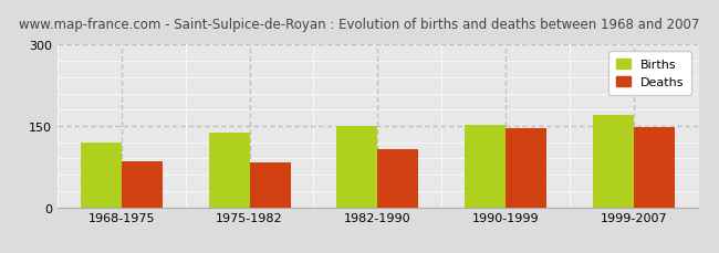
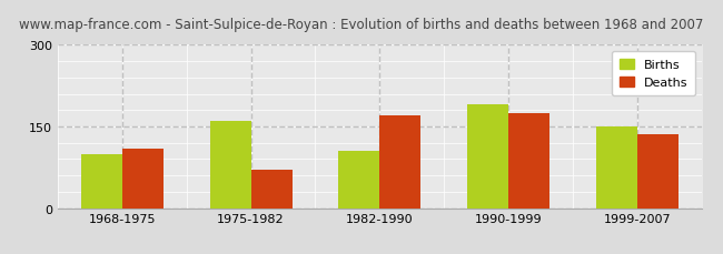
Births/1968-1975: 120 -> 100
Deaths/1968-1975: 85 -> 110
Births/1975-1982: 138 -> 160
Deaths/1975-1982: 82 -> 70
Births/1982-1990: 150 -> 105
Deaths/1982-1990: 108 -> 170
Births/1990-1999: 153 -> 190
Deaths/1990-1999: 145 -> 175
Births/1999-2007: 170 -> 150
Deaths/1999-2007: 147 -> 135
